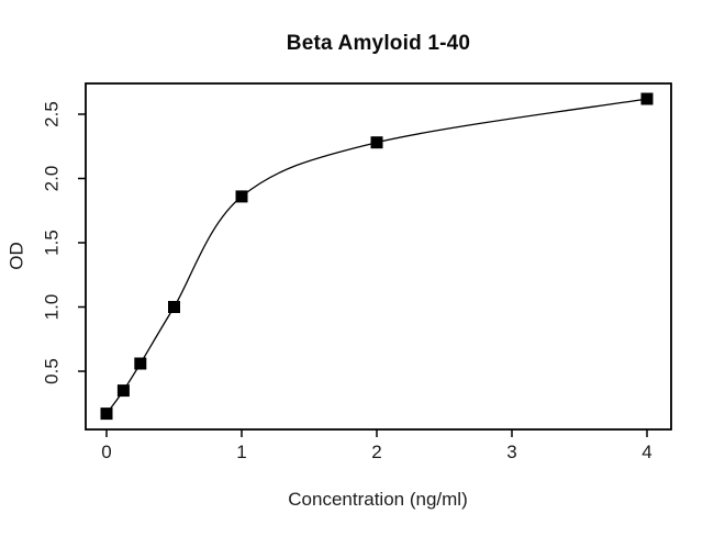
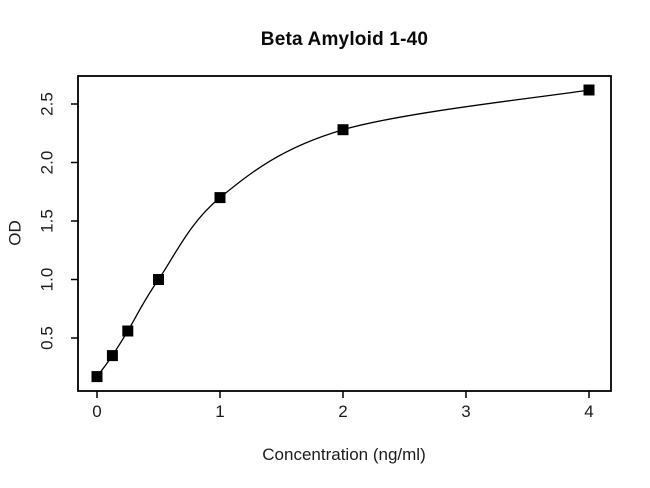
1: 1.86 -> 1.70
